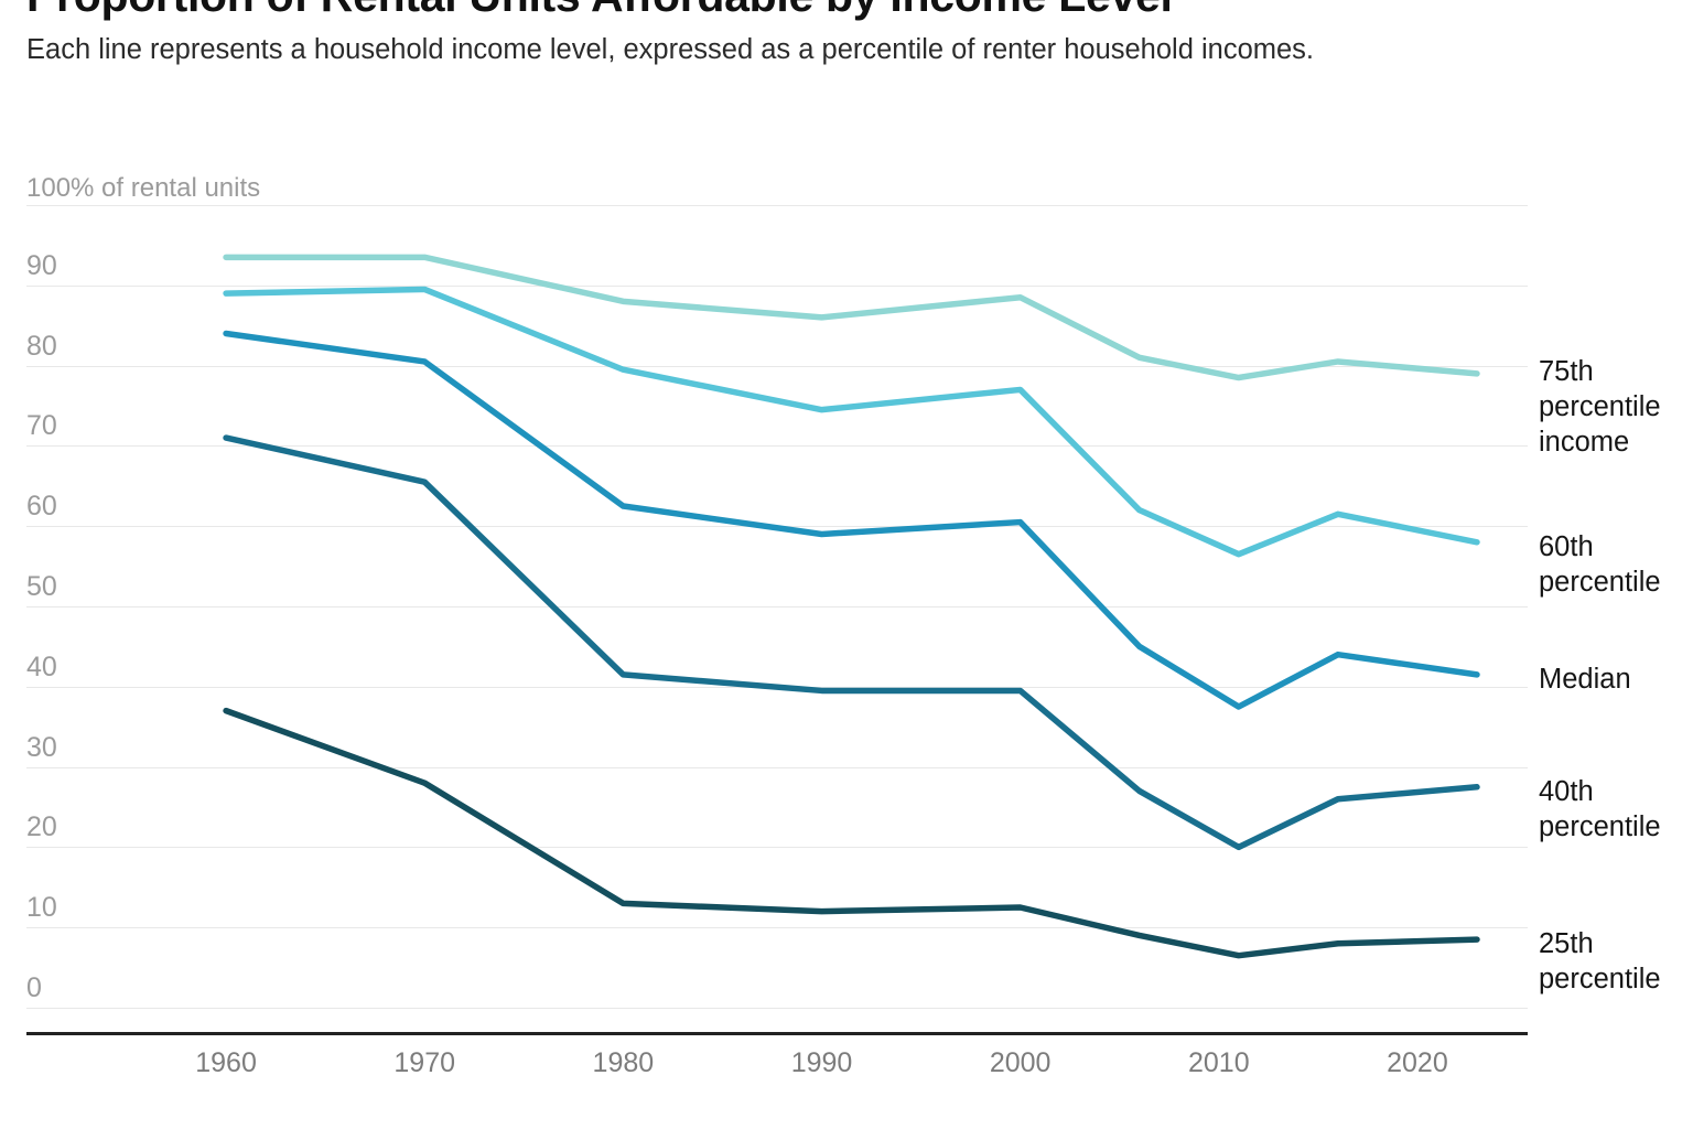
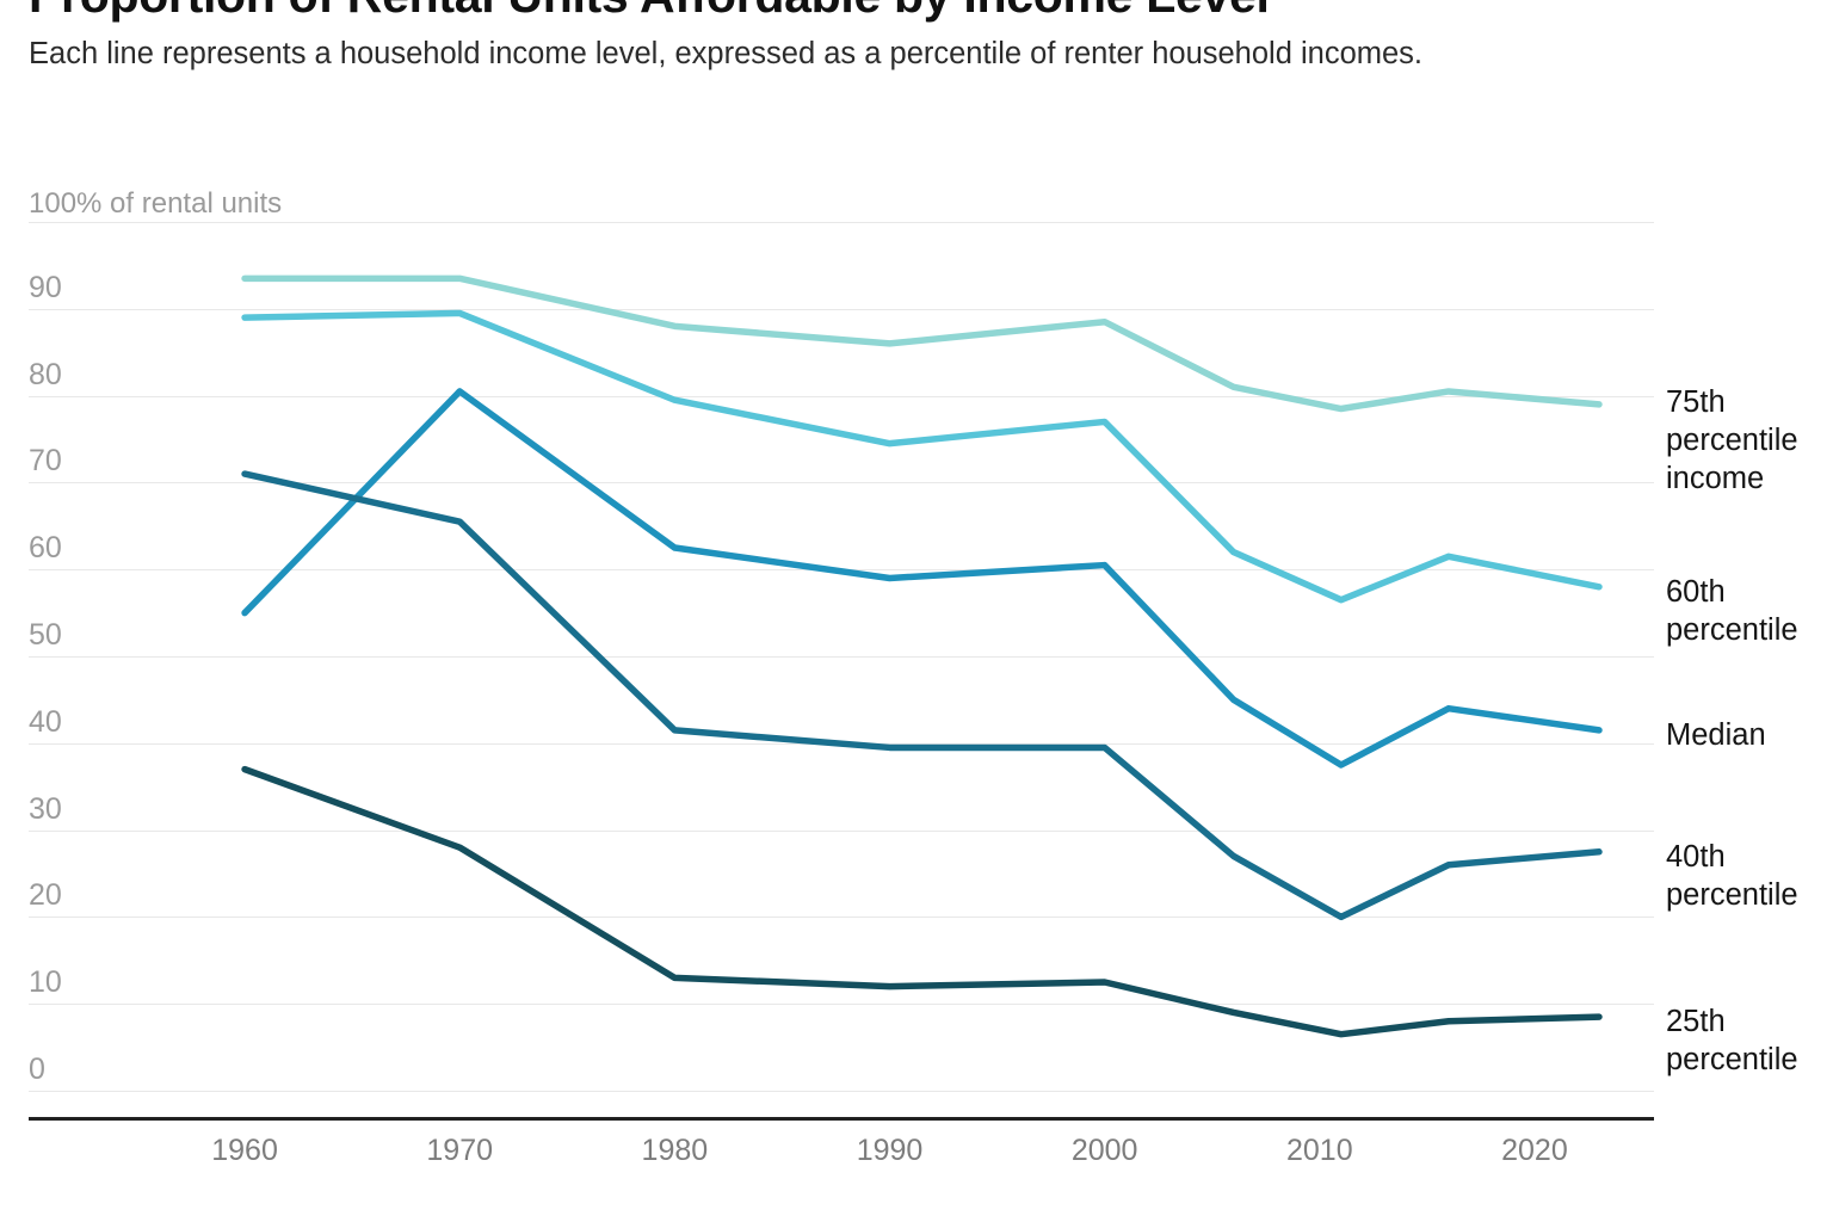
Median/1960: 84 -> 55
